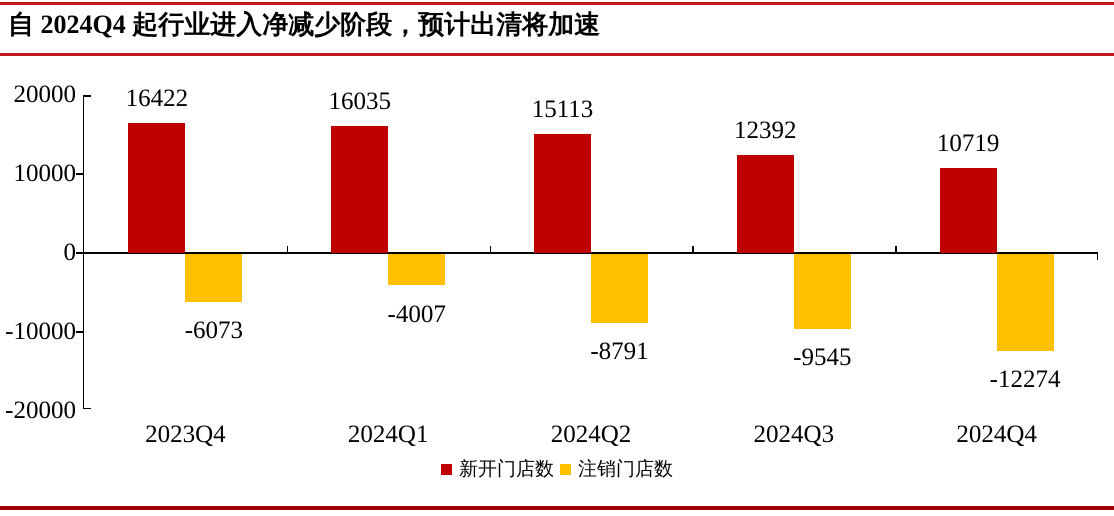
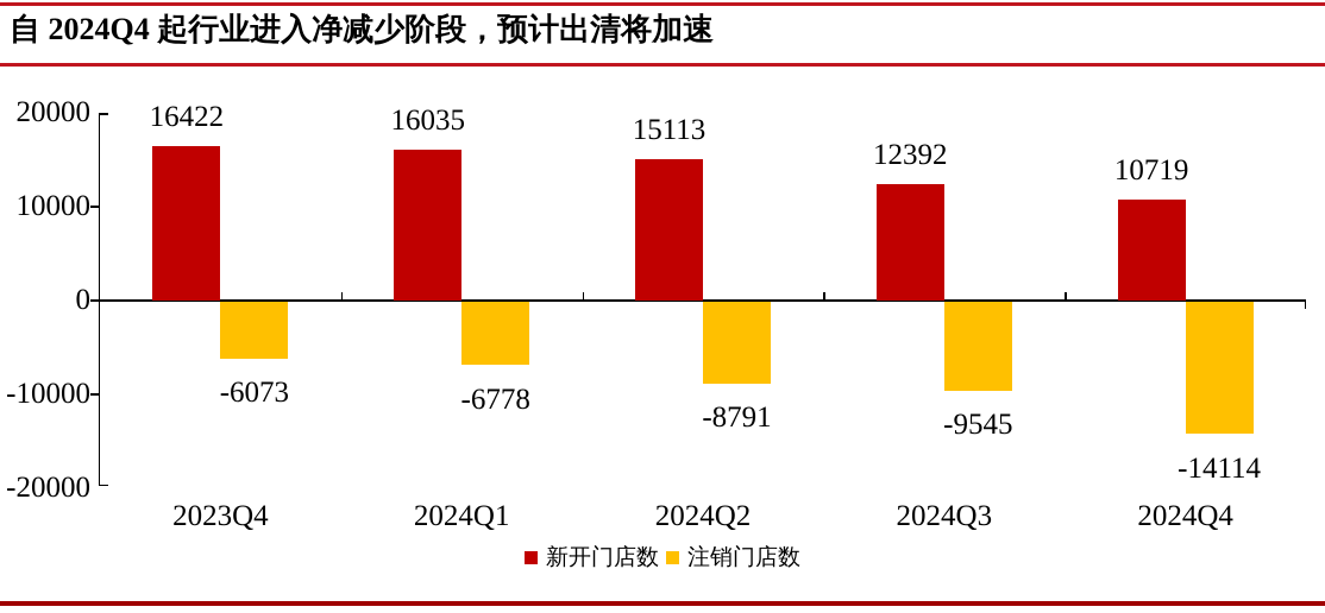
注销门店数/2024Q1: -4007 -> -6778
注销门店数/2024Q4: -12274 -> -14114
